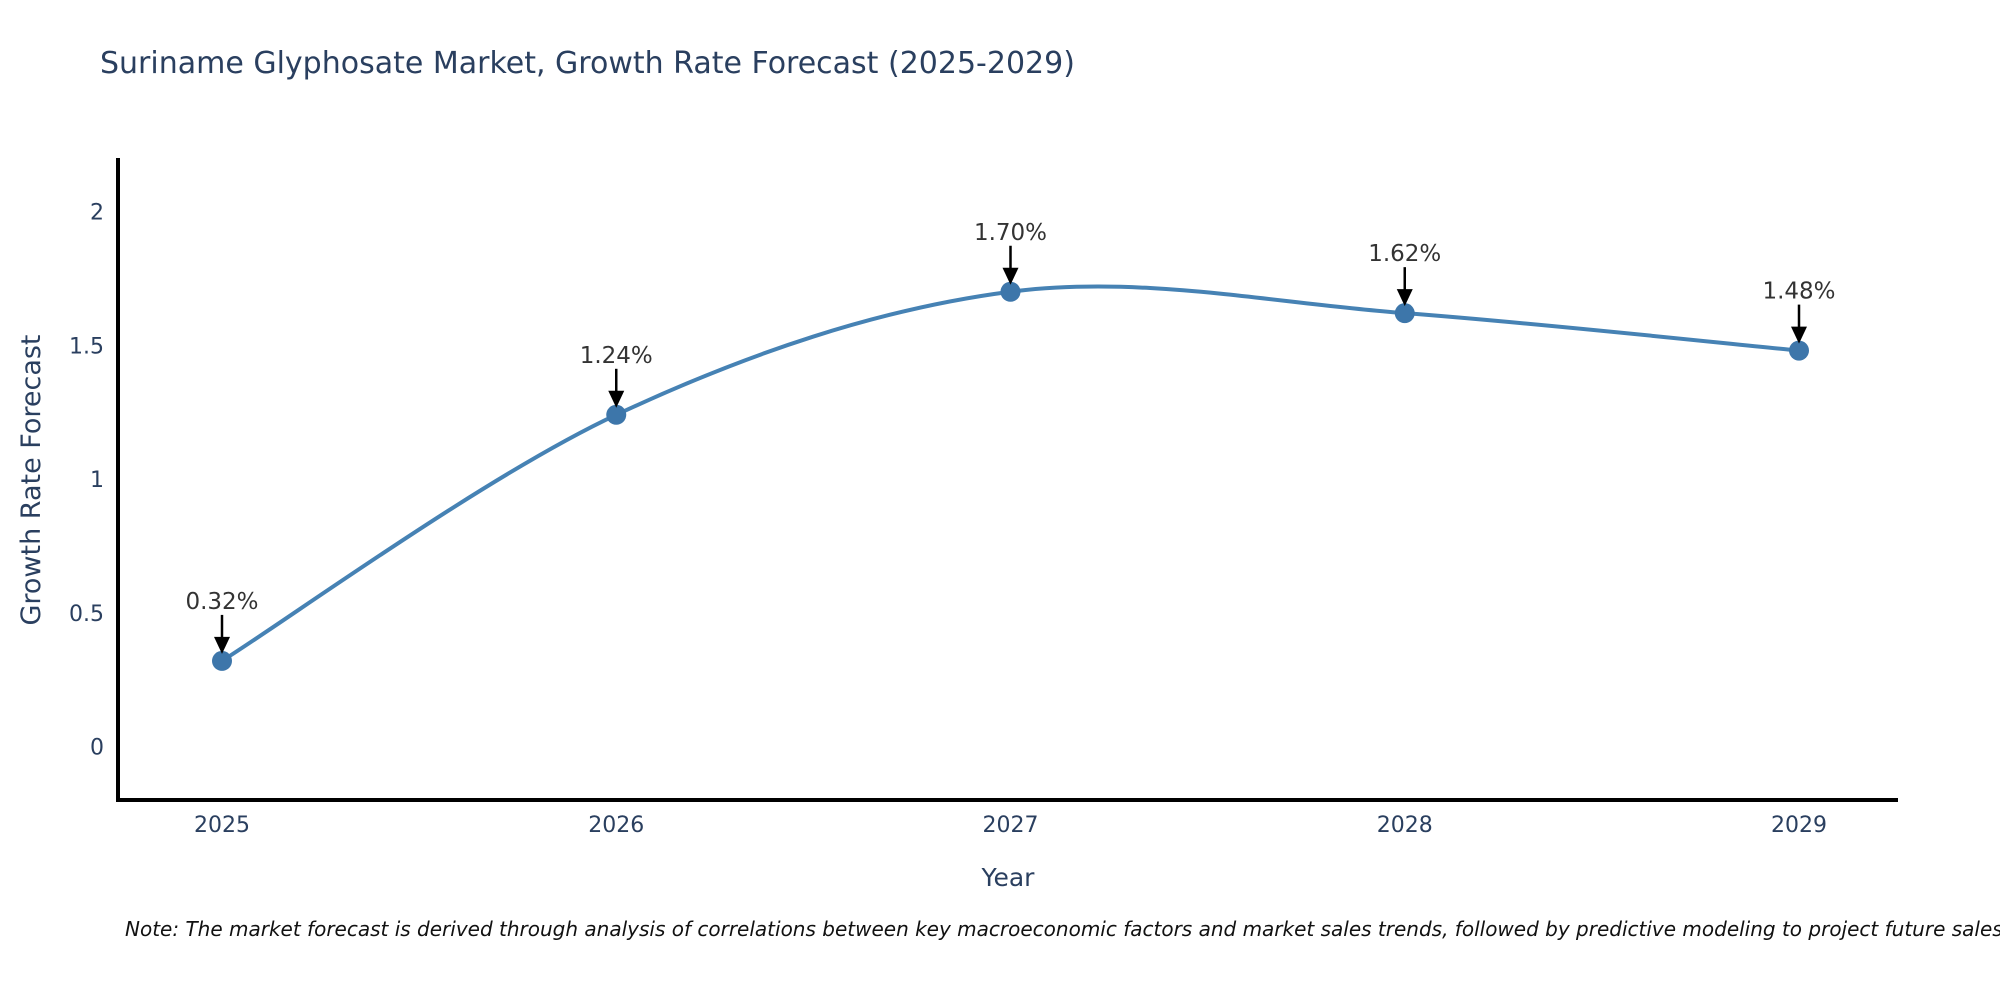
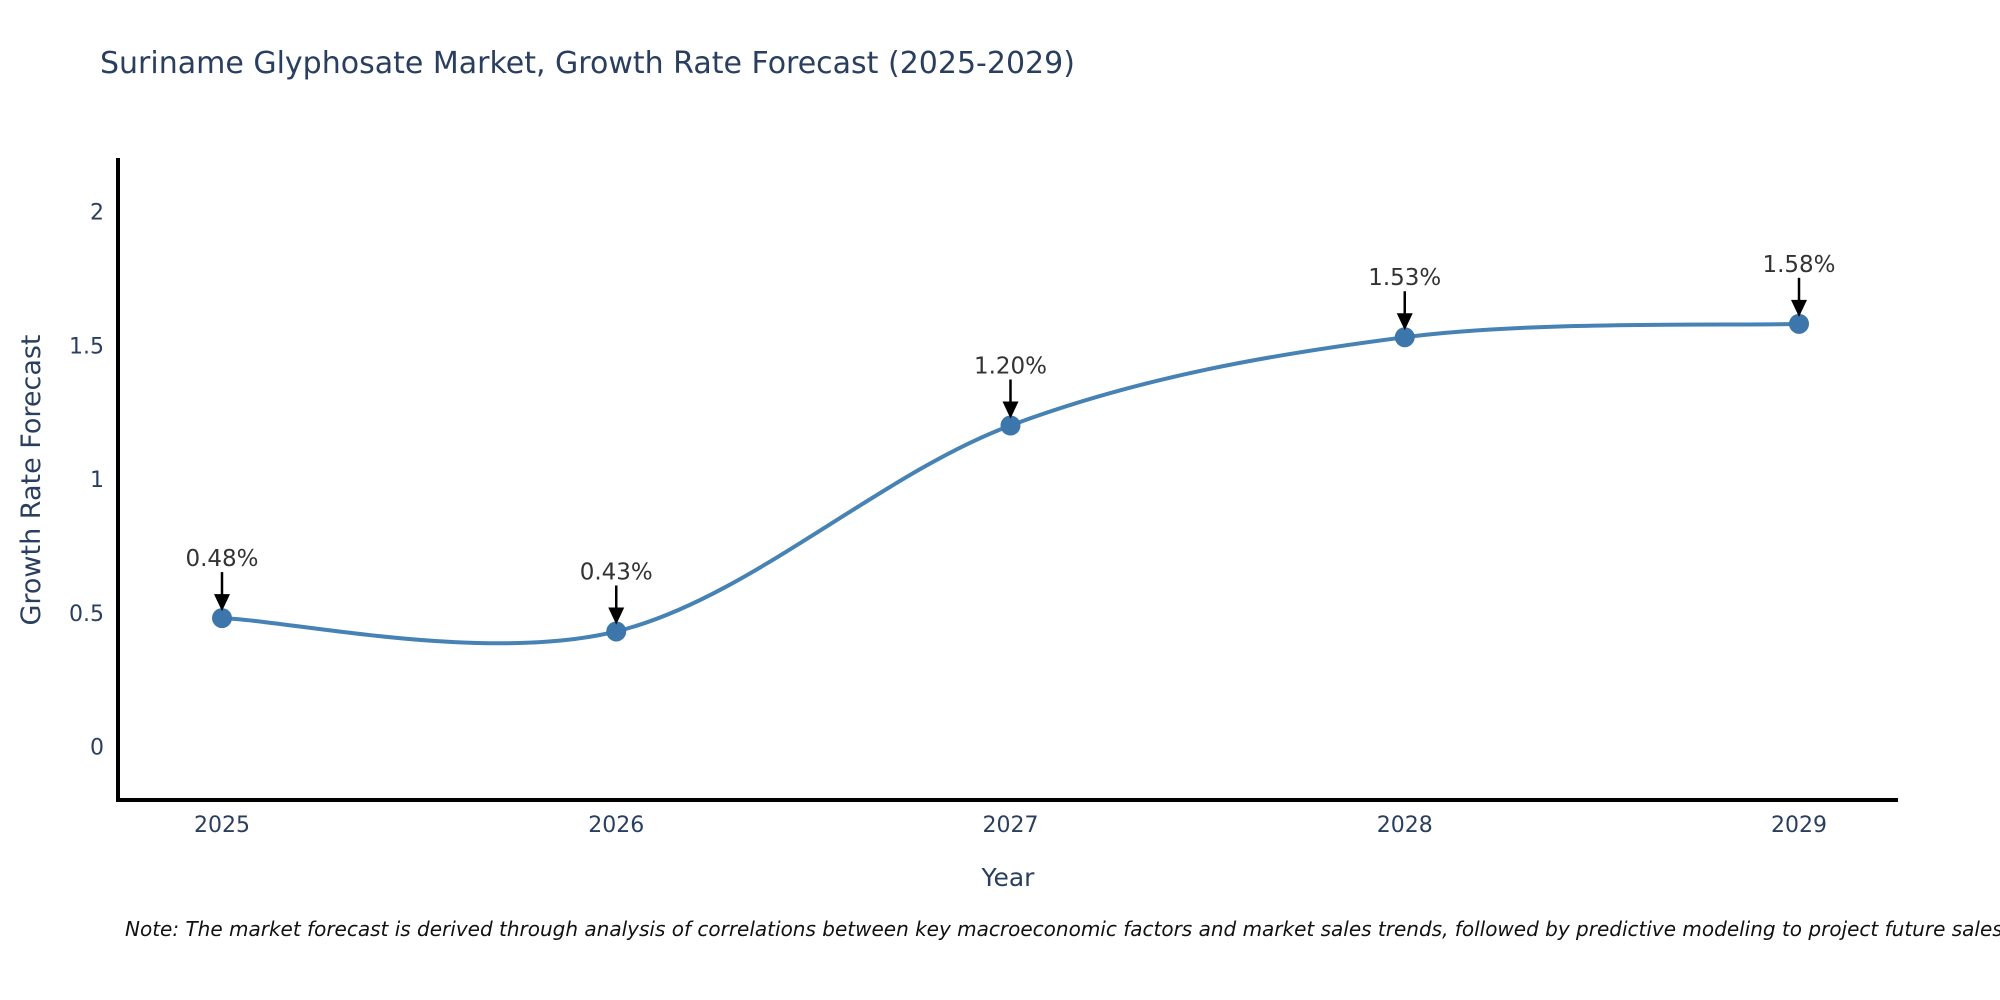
2025: 0.32% -> 0.48%
2026: 1.24% -> 0.43%
2027: 1.70% -> 1.20%
2028: 1.62% -> 1.53%
2029: 1.48% -> 1.58%
